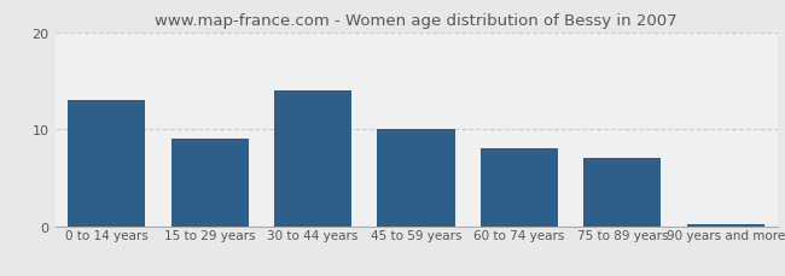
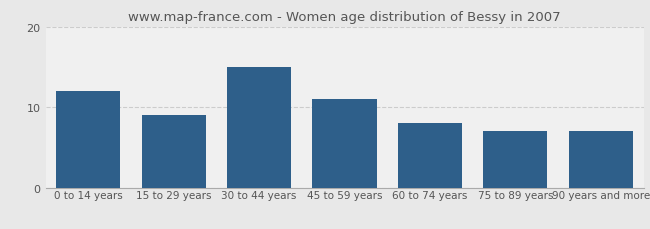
0 to 14 years: 13.0 -> 12.0
30 to 44 years: 14.0 -> 15.0
45 to 59 years: 10.0 -> 11.0
90 years and more: 0.2 -> 7.0
